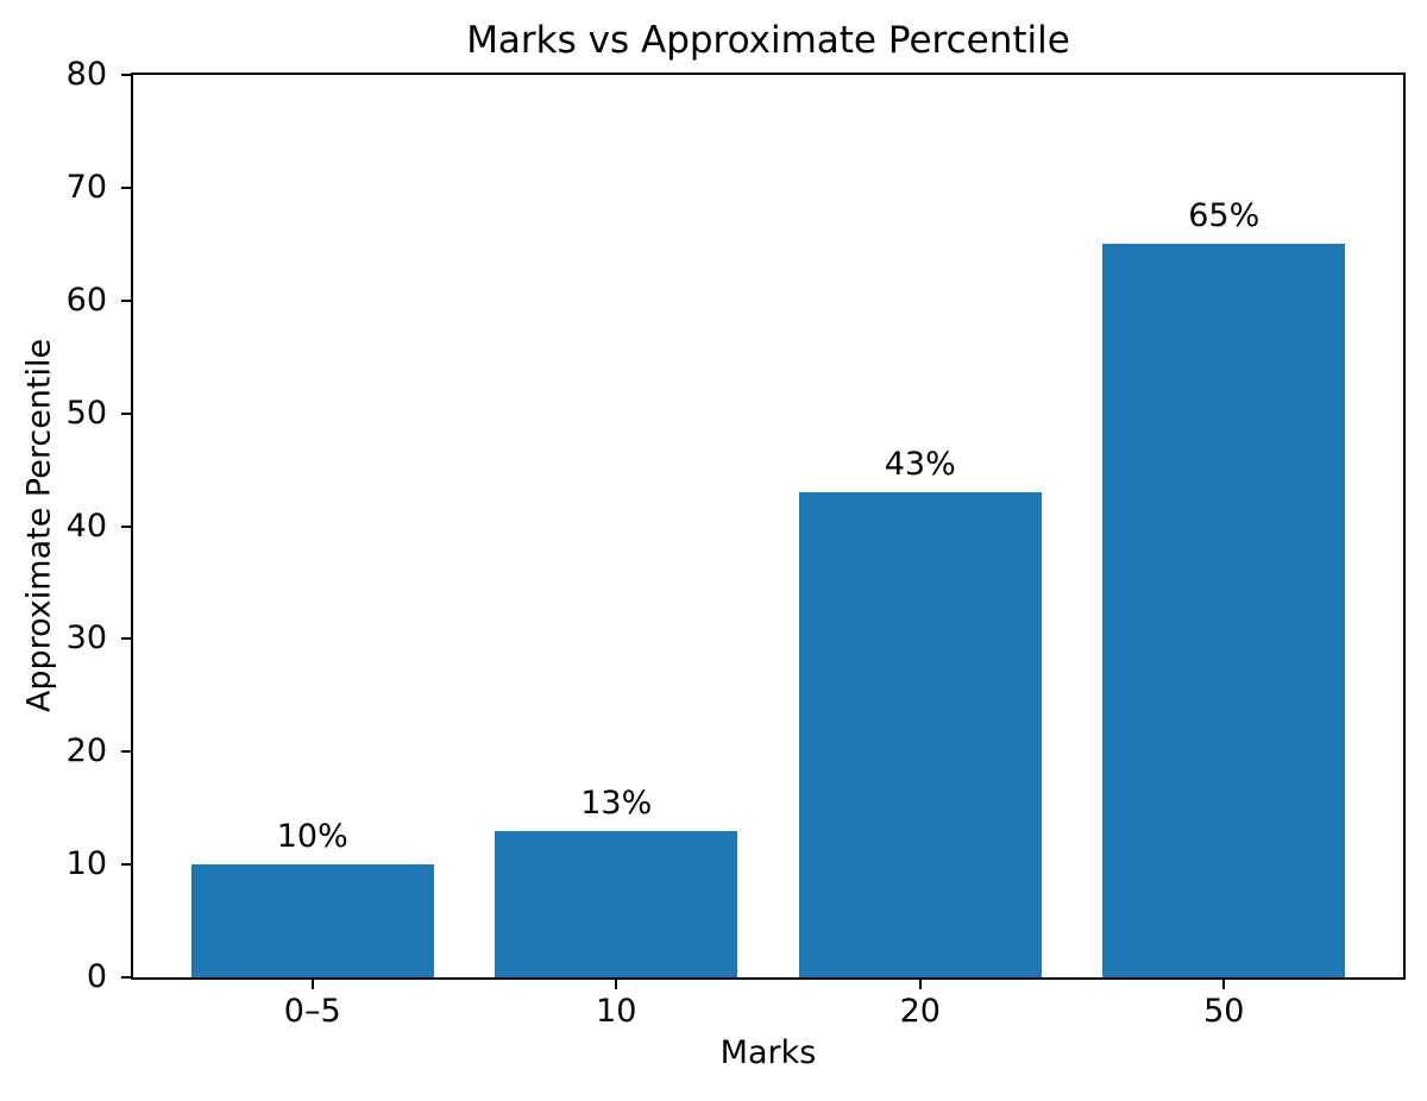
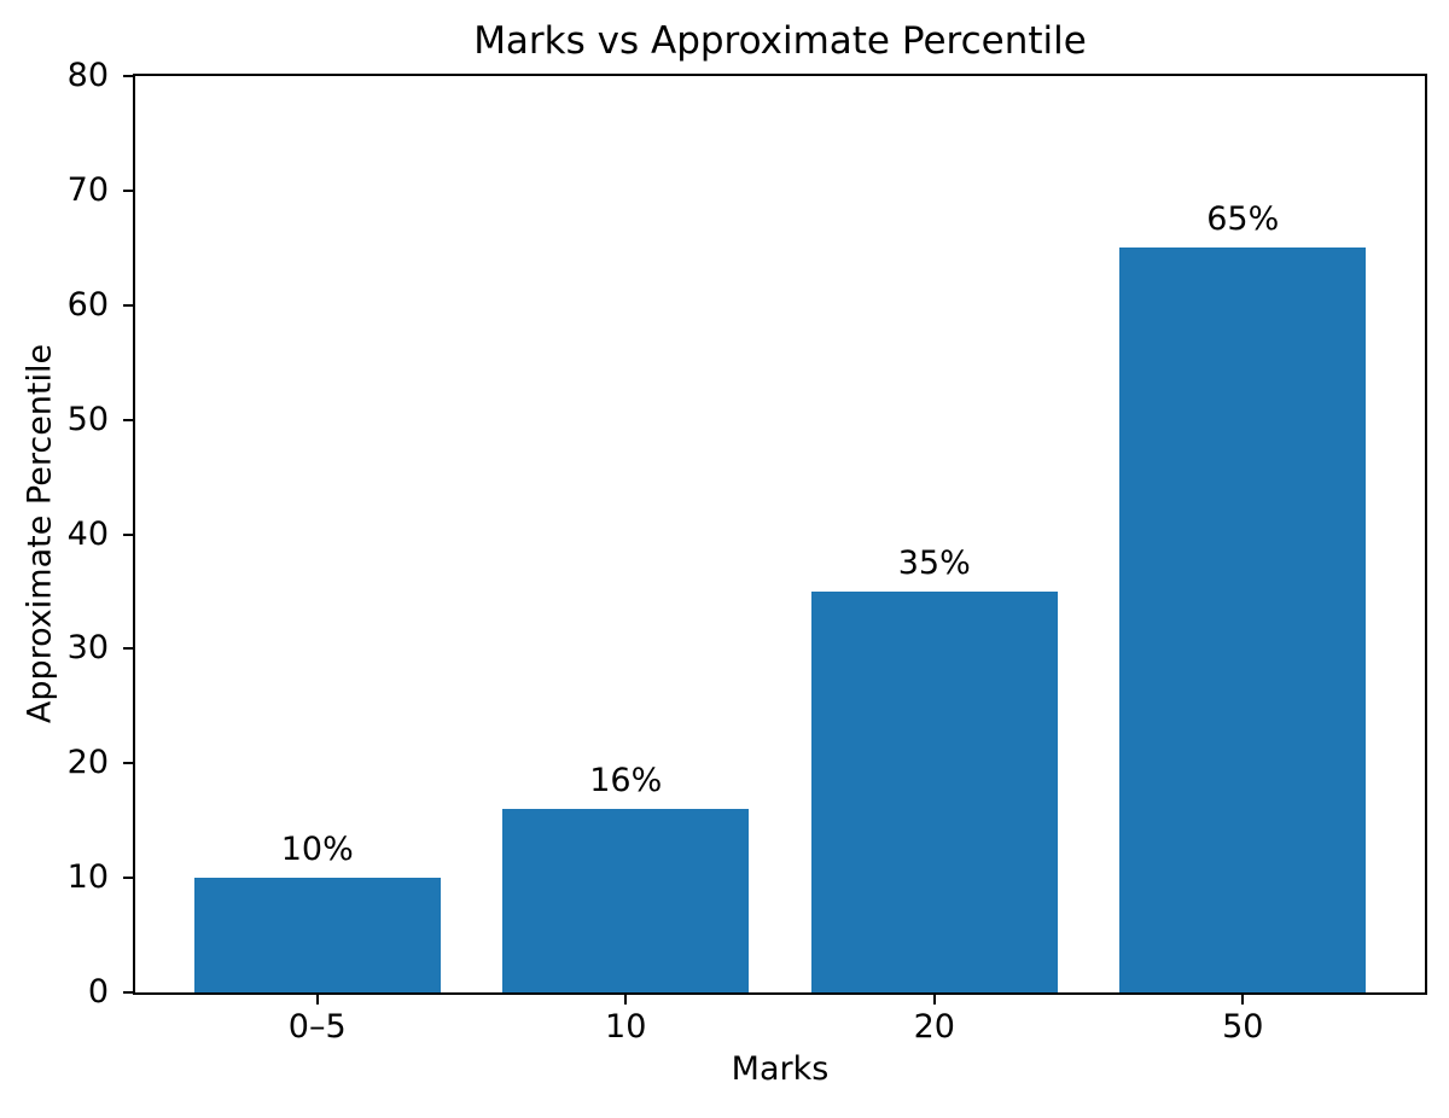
10: 13% -> 16%
20: 43% -> 35%
